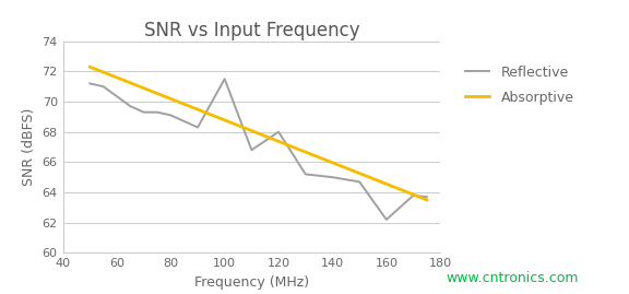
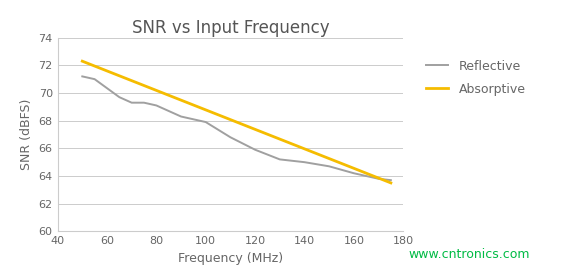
100: 71.5 -> 67.9
120: 68.0 -> 65.9
160: 62.2 -> 64.2
